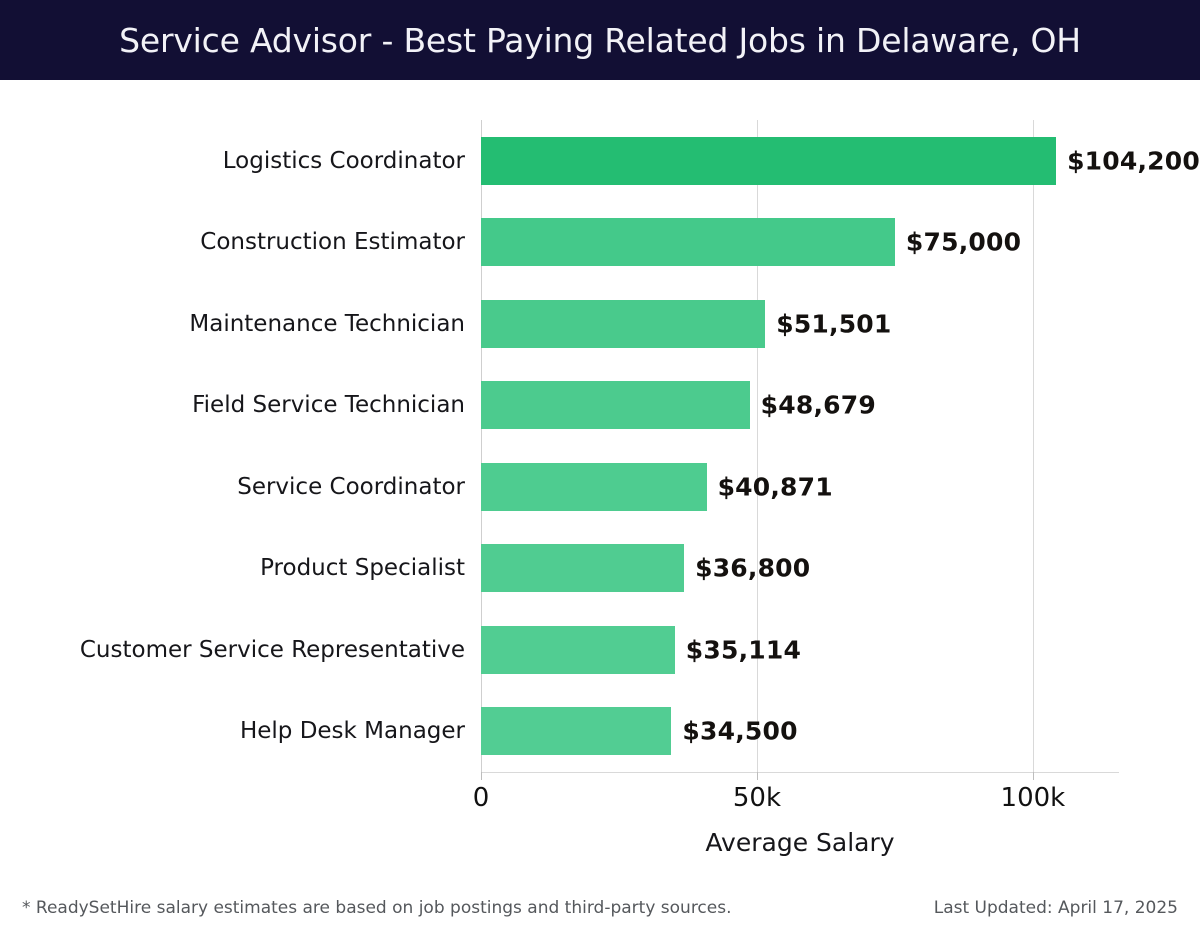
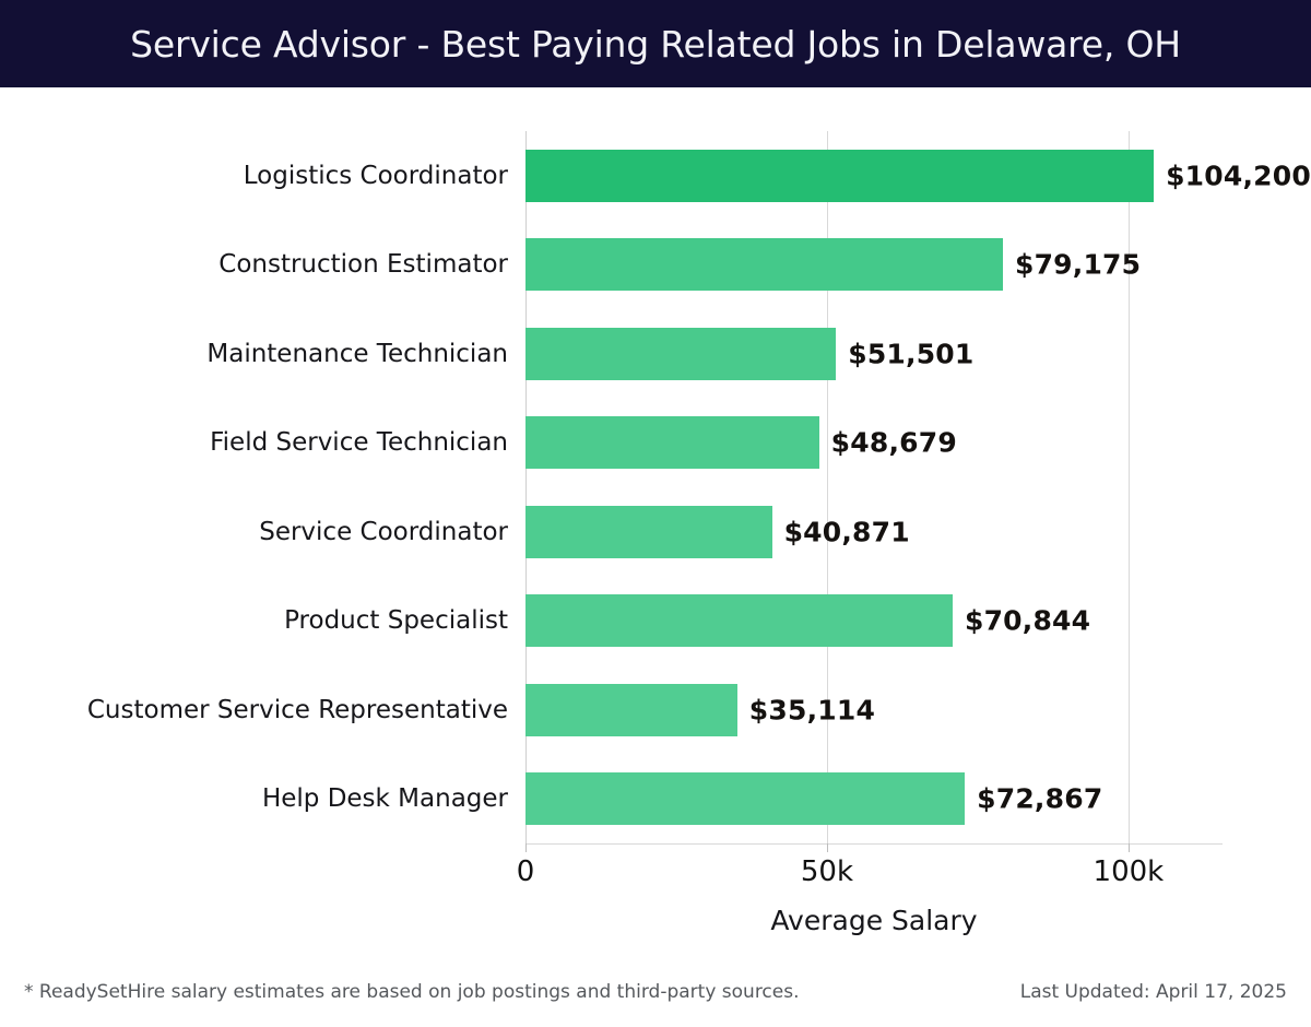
Construction Estimator: $75,000 -> $79,175
Product Specialist: $36,800 -> $70,844
Help Desk Manager: $34,500 -> $72,867
